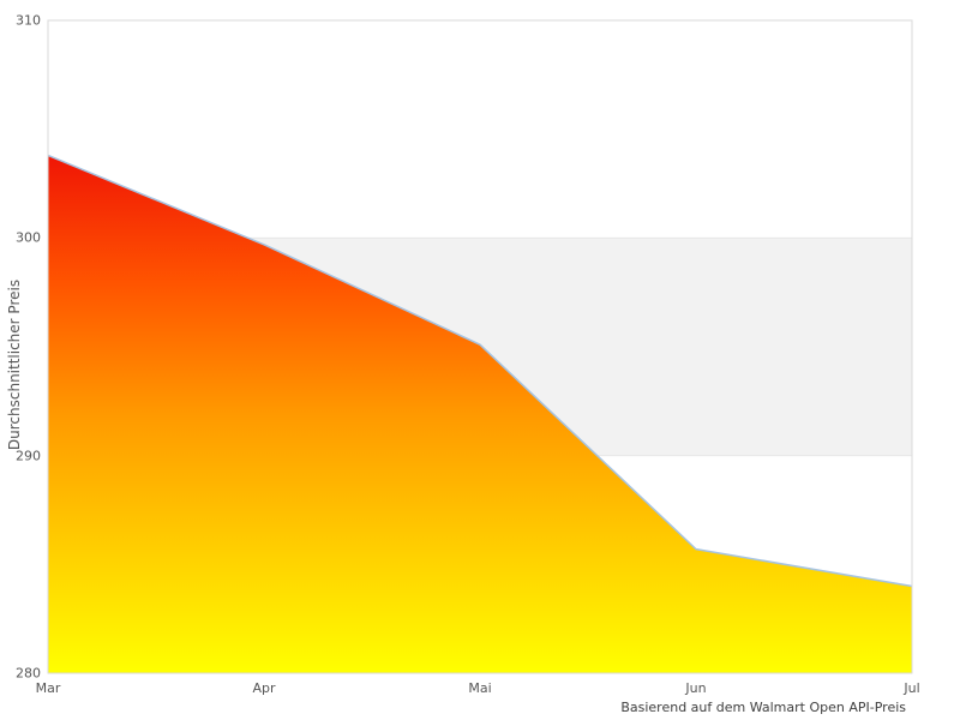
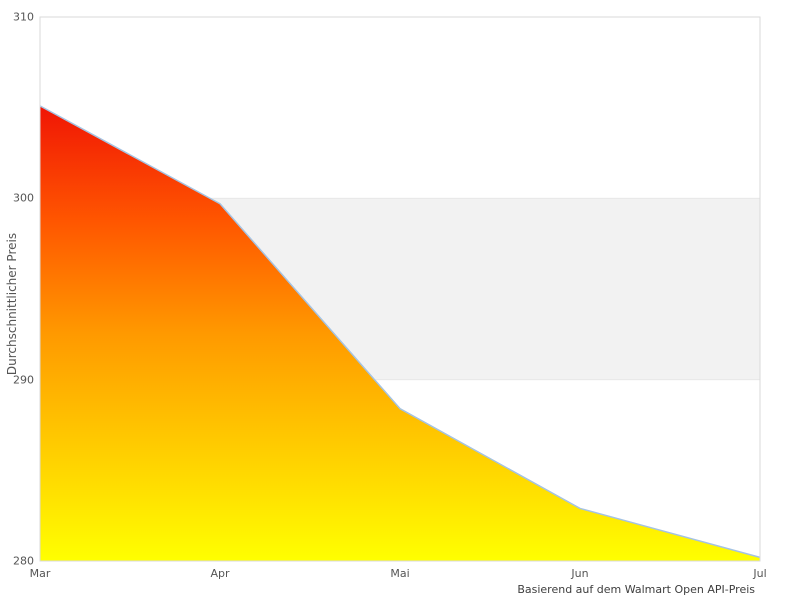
Mar: 303.8 -> 305.1
Mai: 295.1 -> 288.4
Jun: 285.7 -> 282.9
Jul: 284.0 -> 280.2
